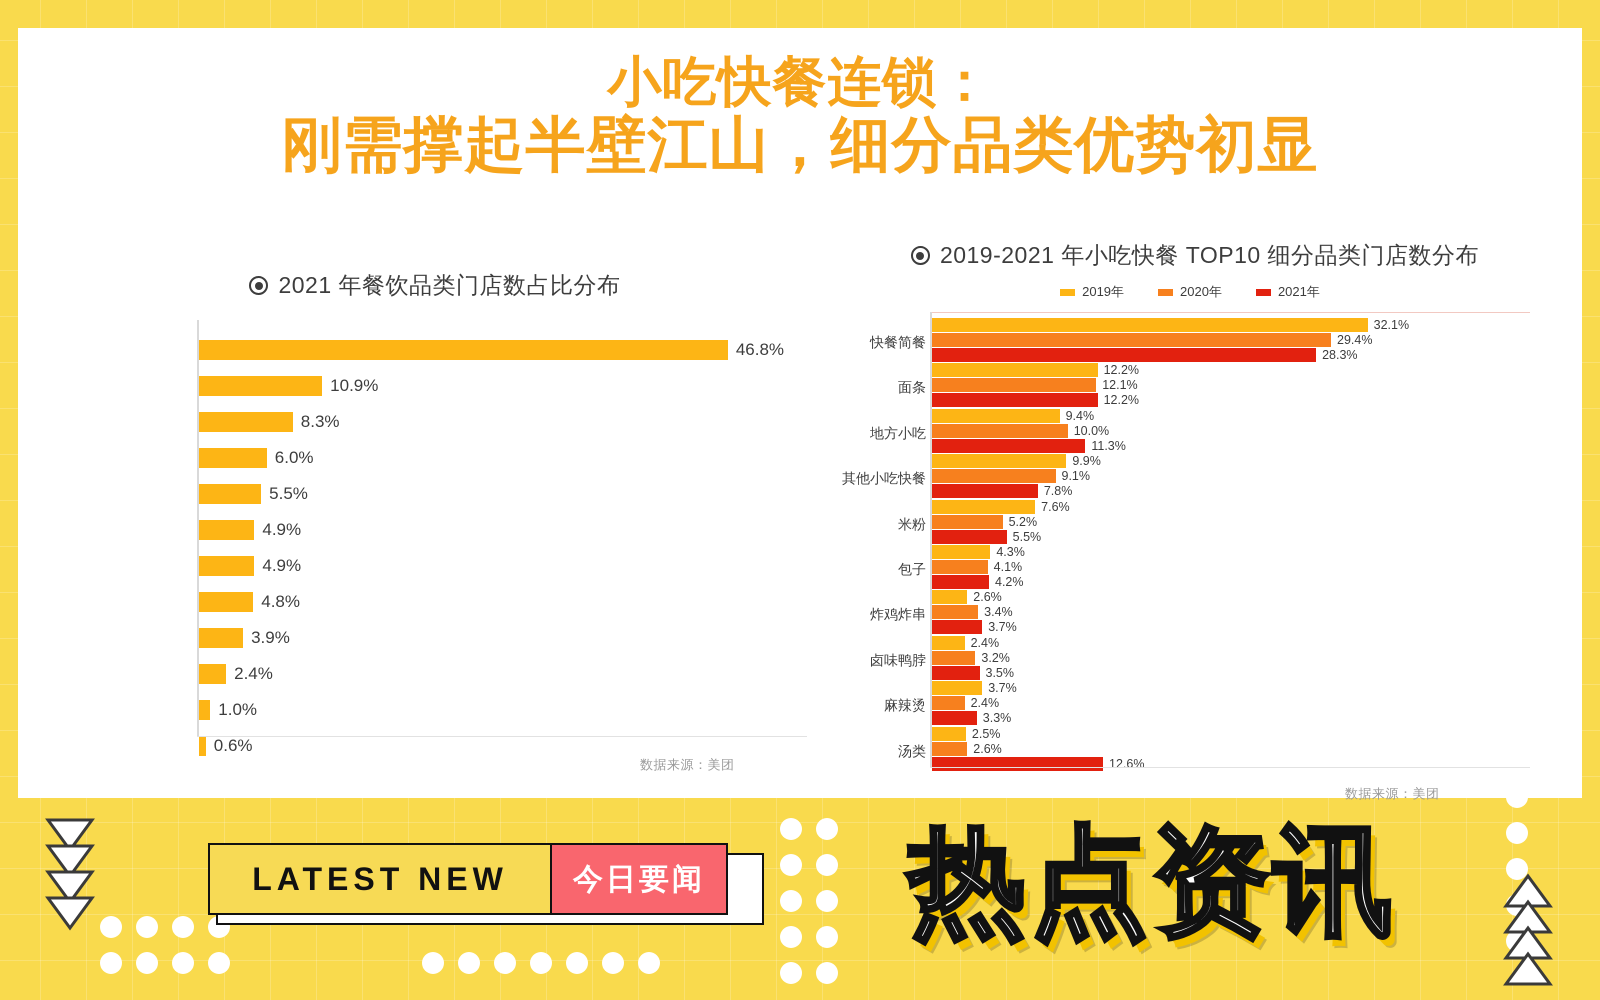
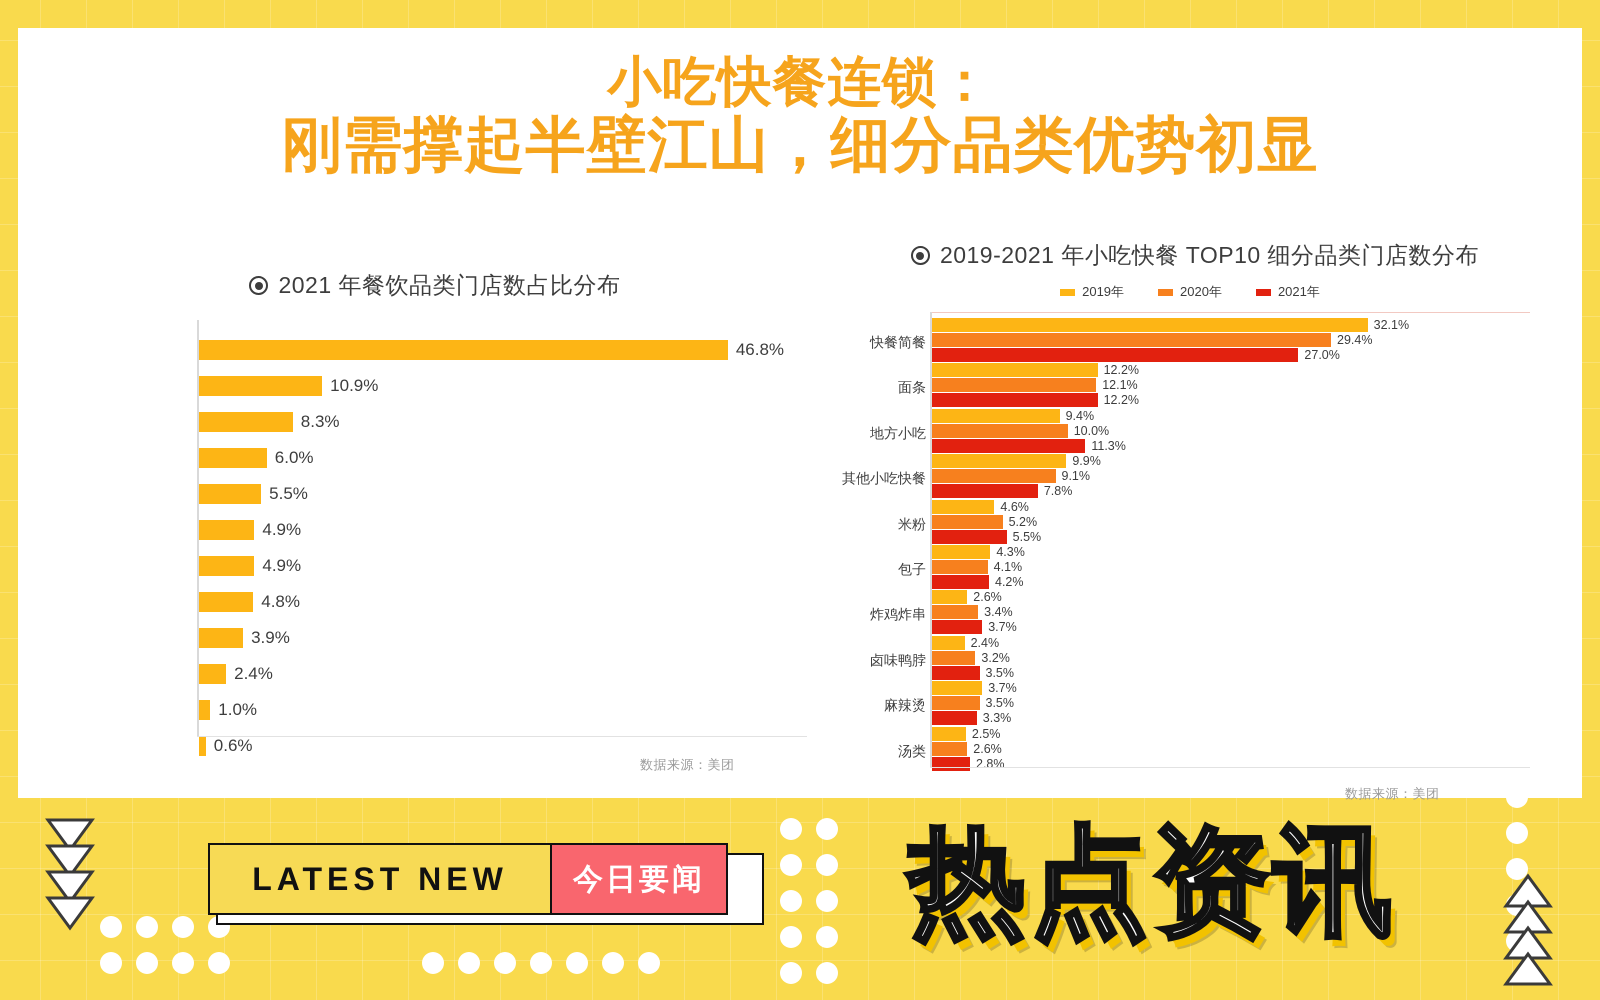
2019-2021 年小吃快餐 TOP10 细分品类门店数分布/2021年/快餐简餐: 28.3% -> 27.0%
2019-2021 年小吃快餐 TOP10 细分品类门店数分布/2019年/米粉: 7.6% -> 4.6%
2019-2021 年小吃快餐 TOP10 细分品类门店数分布/2020年/麻辣烫: 2.4% -> 3.5%
2019-2021 年小吃快餐 TOP10 细分品类门店数分布/2021年/汤类: 12.6% -> 2.8%
